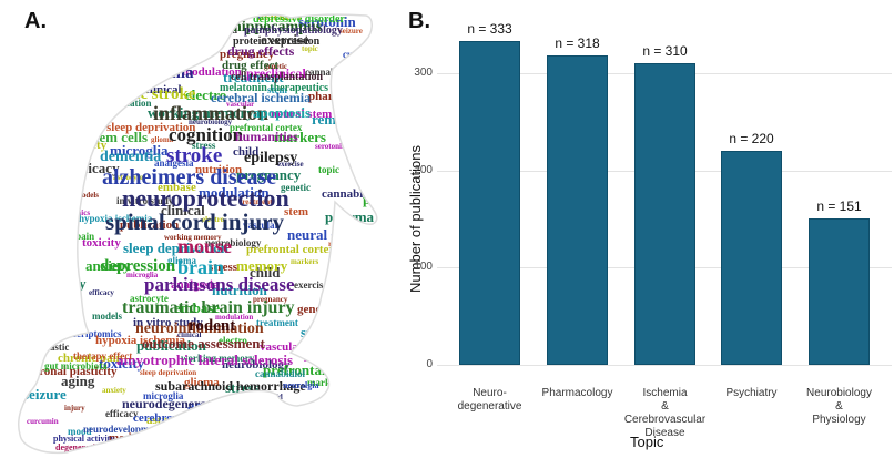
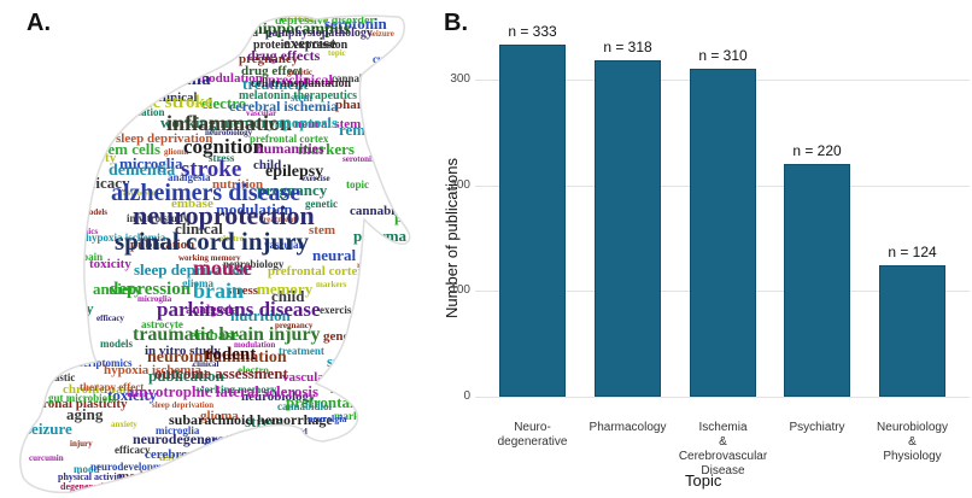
Neurobiology & Physiology: 151 -> 124
